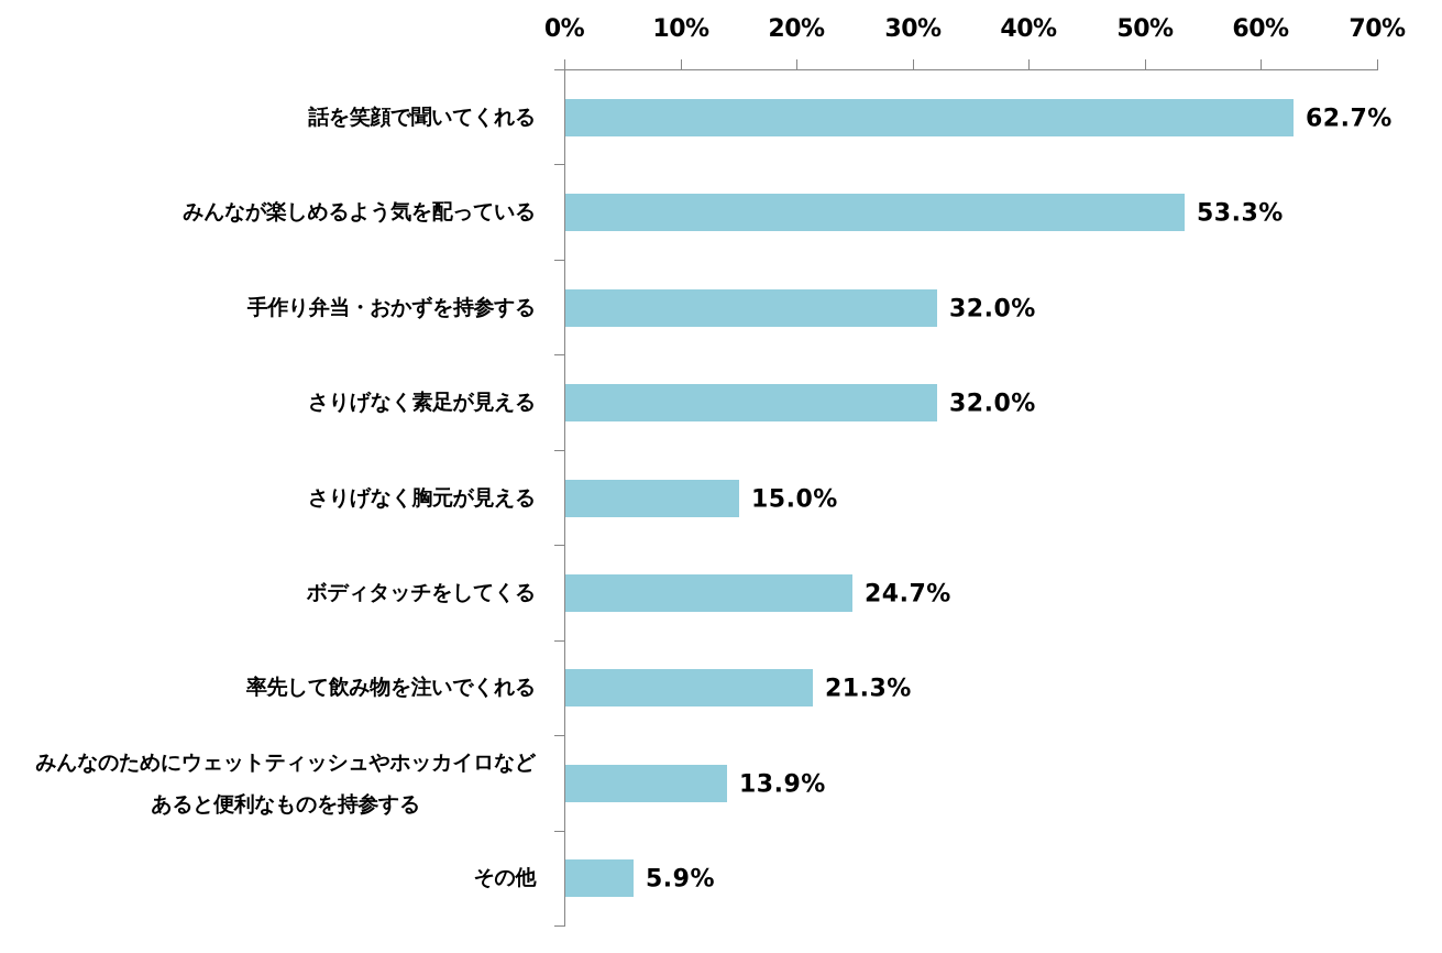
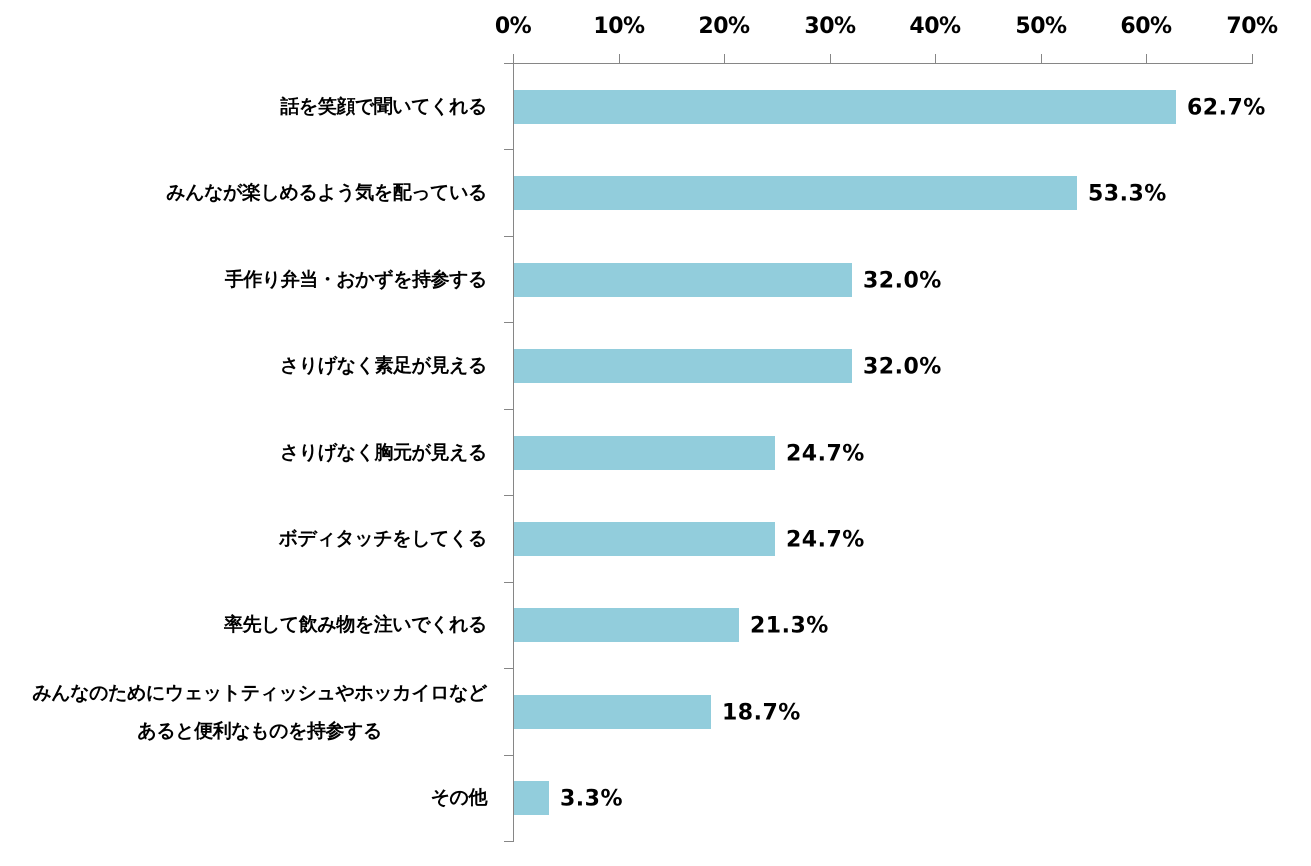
さりげなく胸元が見える: 15.0% -> 24.7%
みんなのためにウェットティッシュやホッカイロなど あると便利なものを持参する: 13.9% -> 18.7%
その他: 5.9% -> 3.3%
